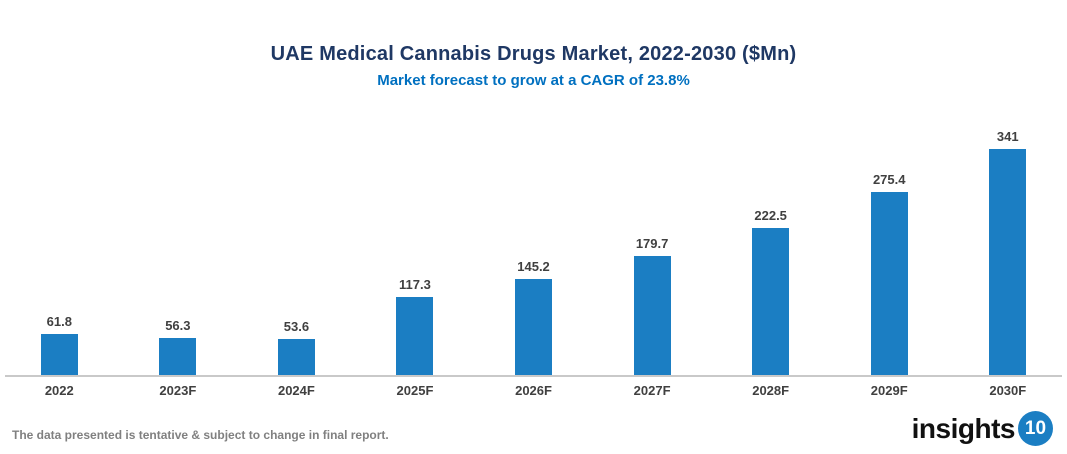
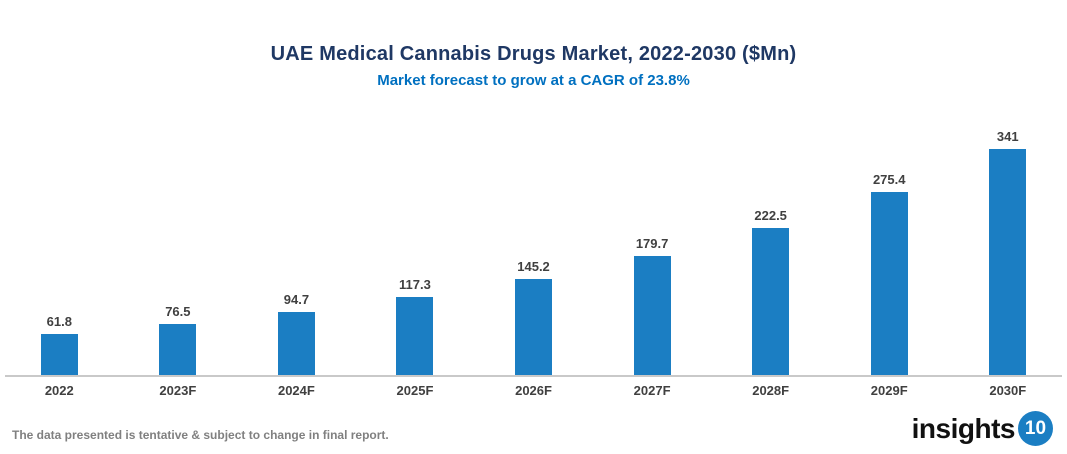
2023F: 56.3 -> 76.5
2024F: 53.6 -> 94.7
